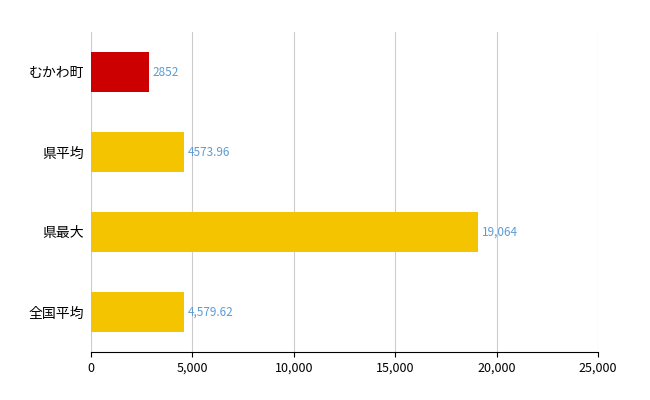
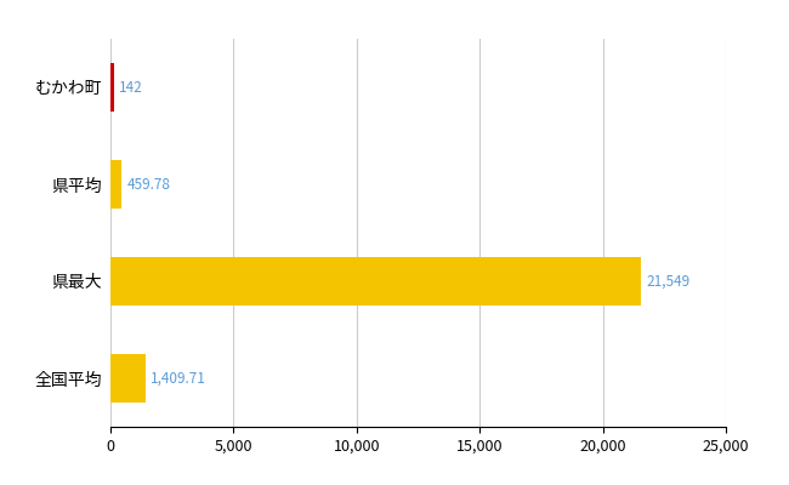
むかわ町: 2852 -> 142
県平均: 4573.96 -> 459.78
県最大: 19,064 -> 21,549
全国平均: 4,579.62 -> 1,409.71
